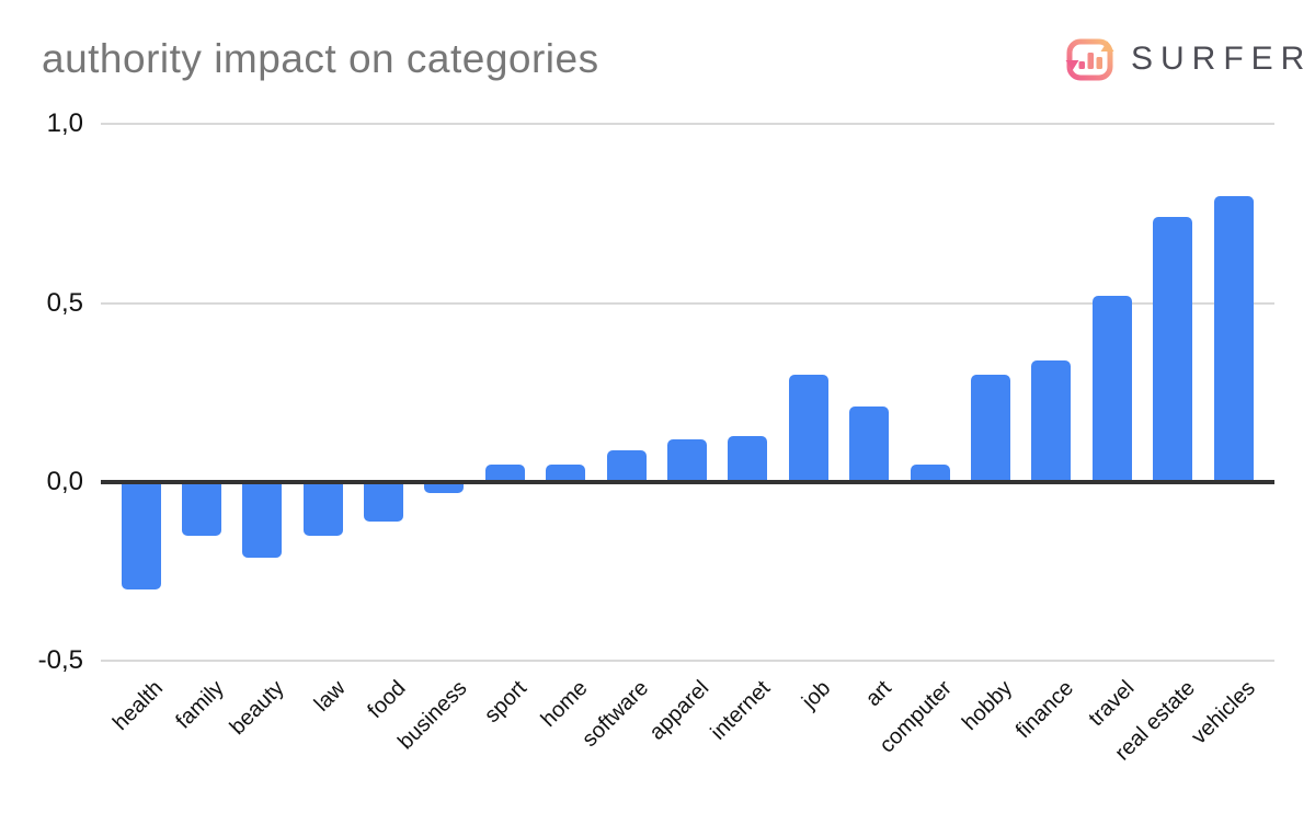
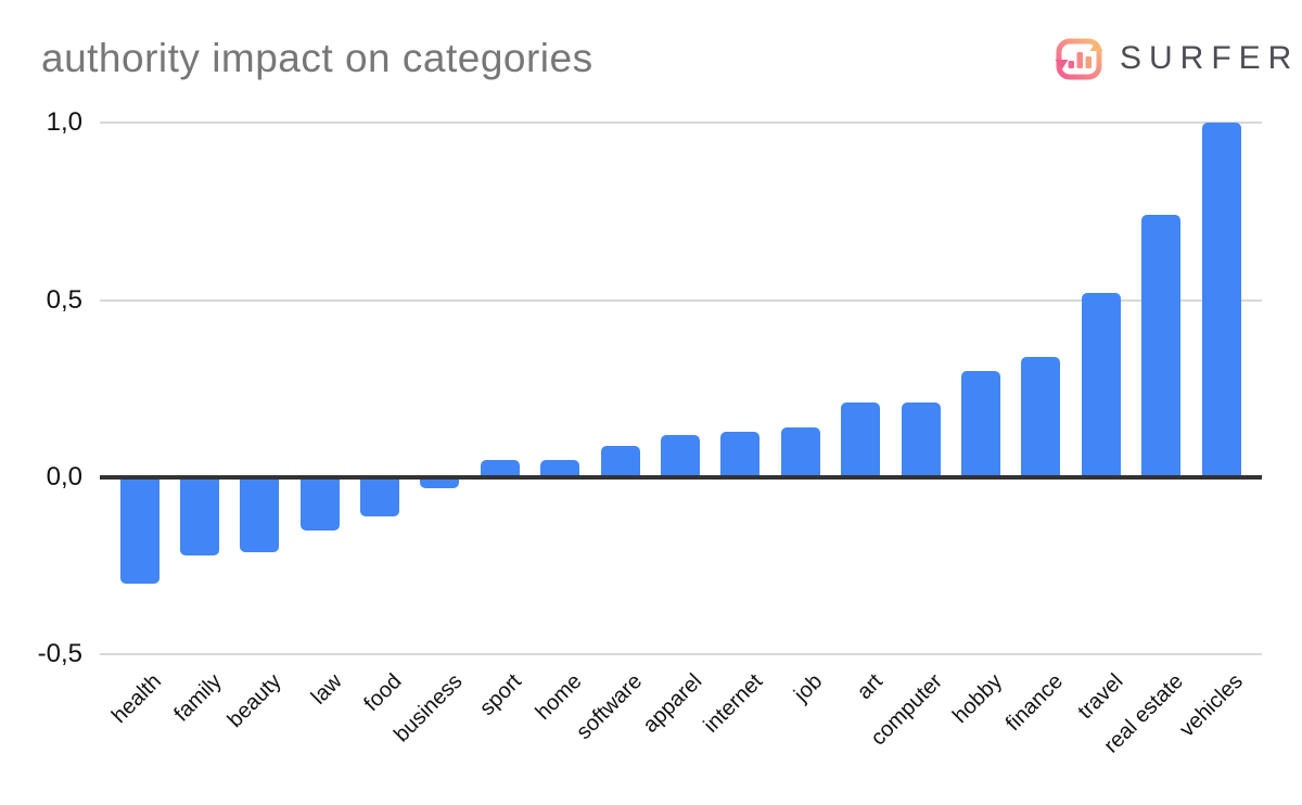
family: -0,15 -> -0,22
job: 0,30 -> 0,14
computer: 0,05 -> 0,21
vehicles: 0,80 -> 1,00
